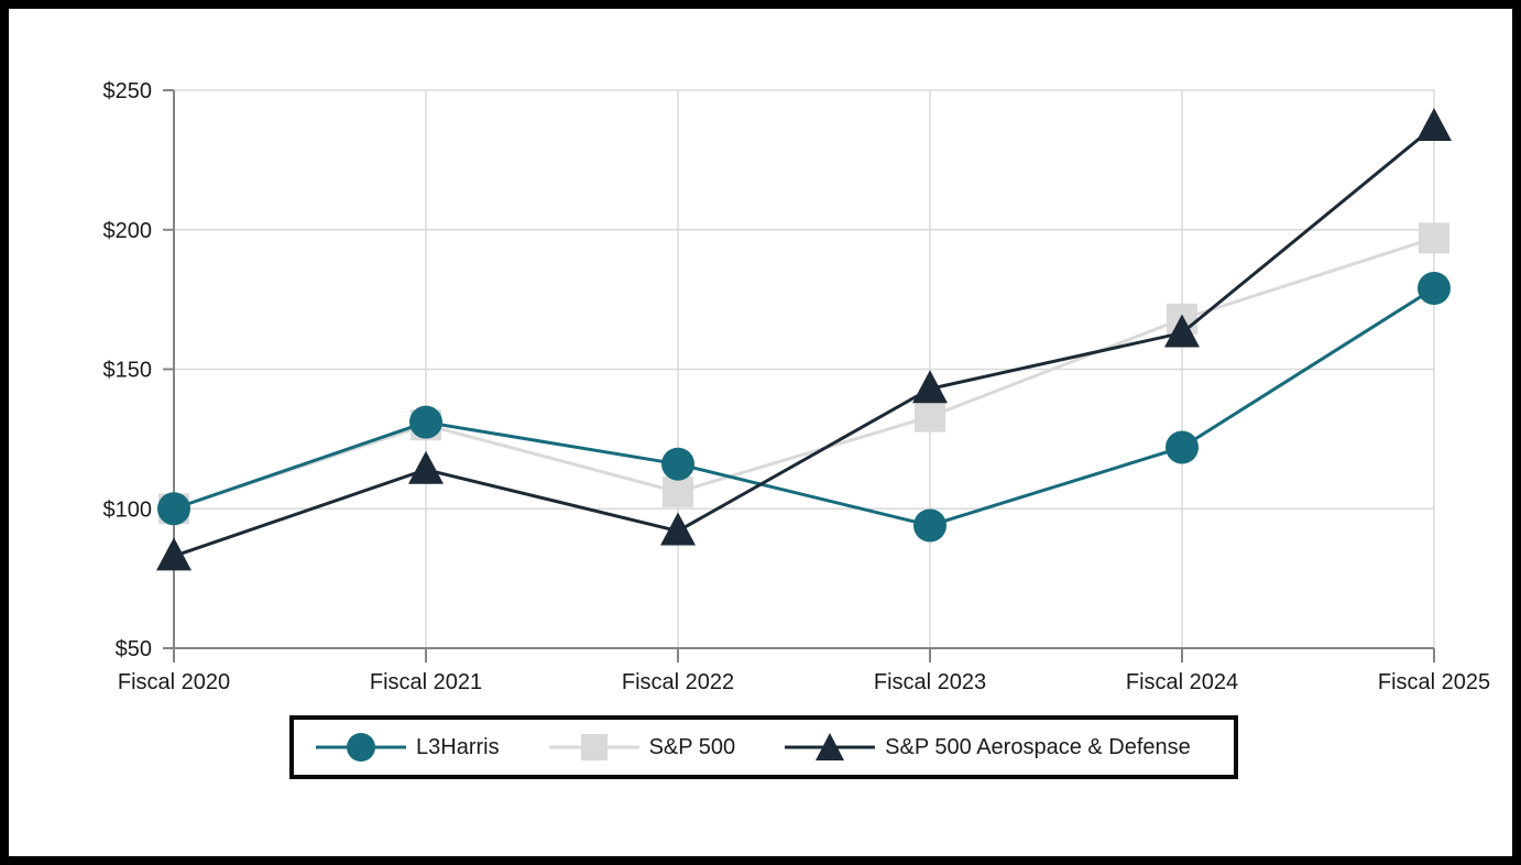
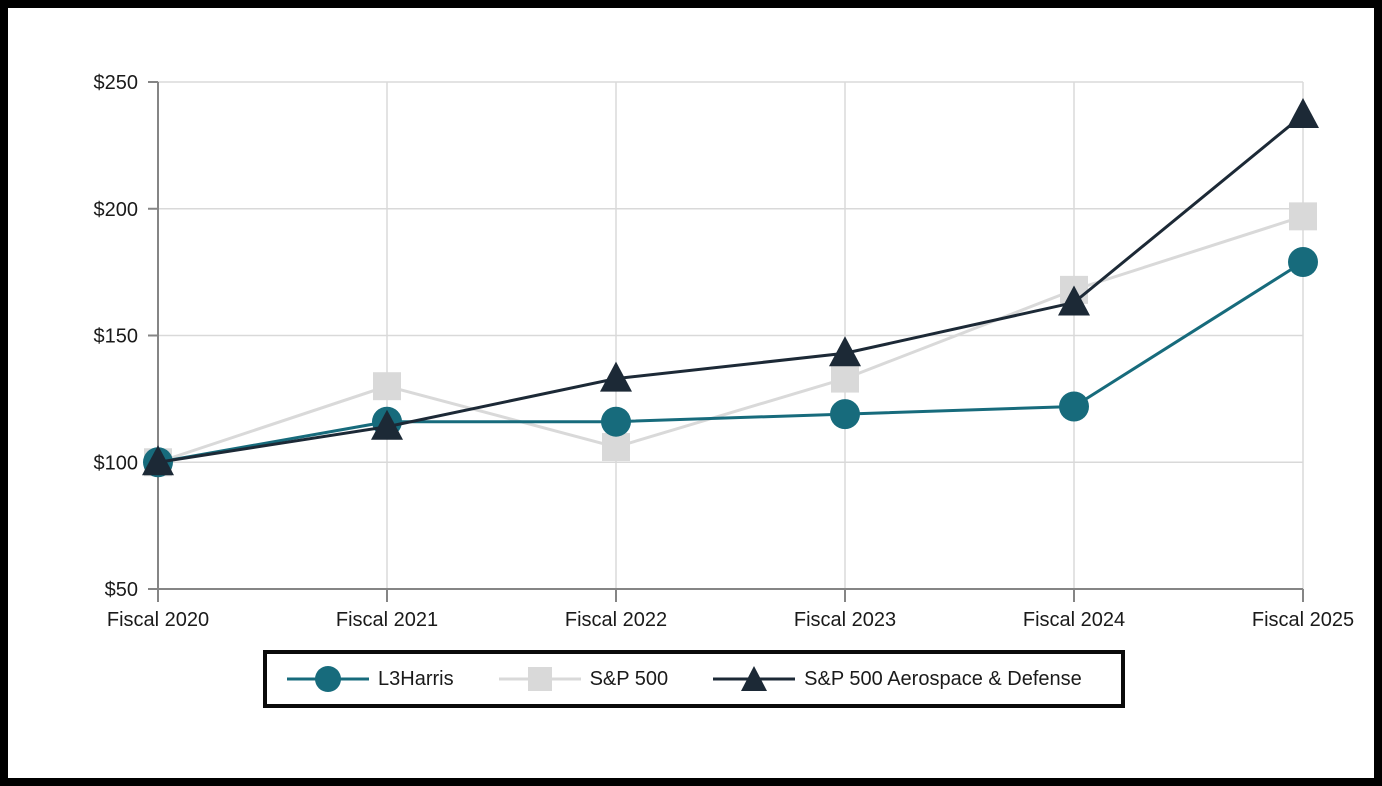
S&P 500 Aerospace & Defense/Fiscal 2020: $83 -> $100
L3Harris/Fiscal 2021: $131 -> $116
S&P 500 Aerospace & Defense/Fiscal 2022: $92 -> $133
L3Harris/Fiscal 2023: $94 -> $119
